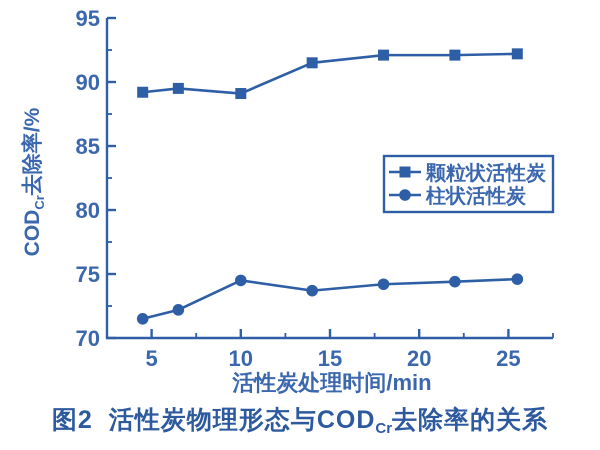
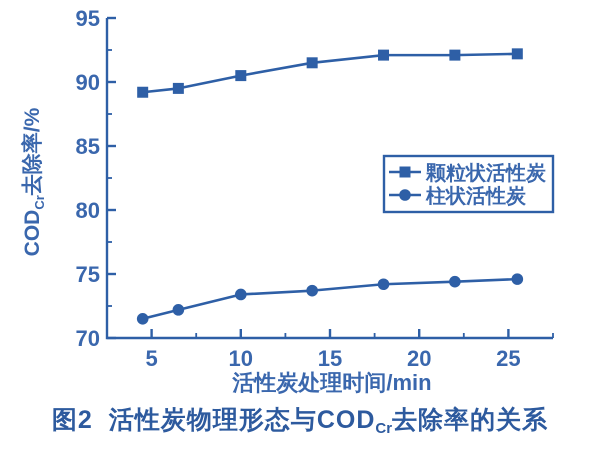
颗粒状活性炭/10: 89.1 -> 90.5
柱状活性炭/10: 74.5 -> 73.4
